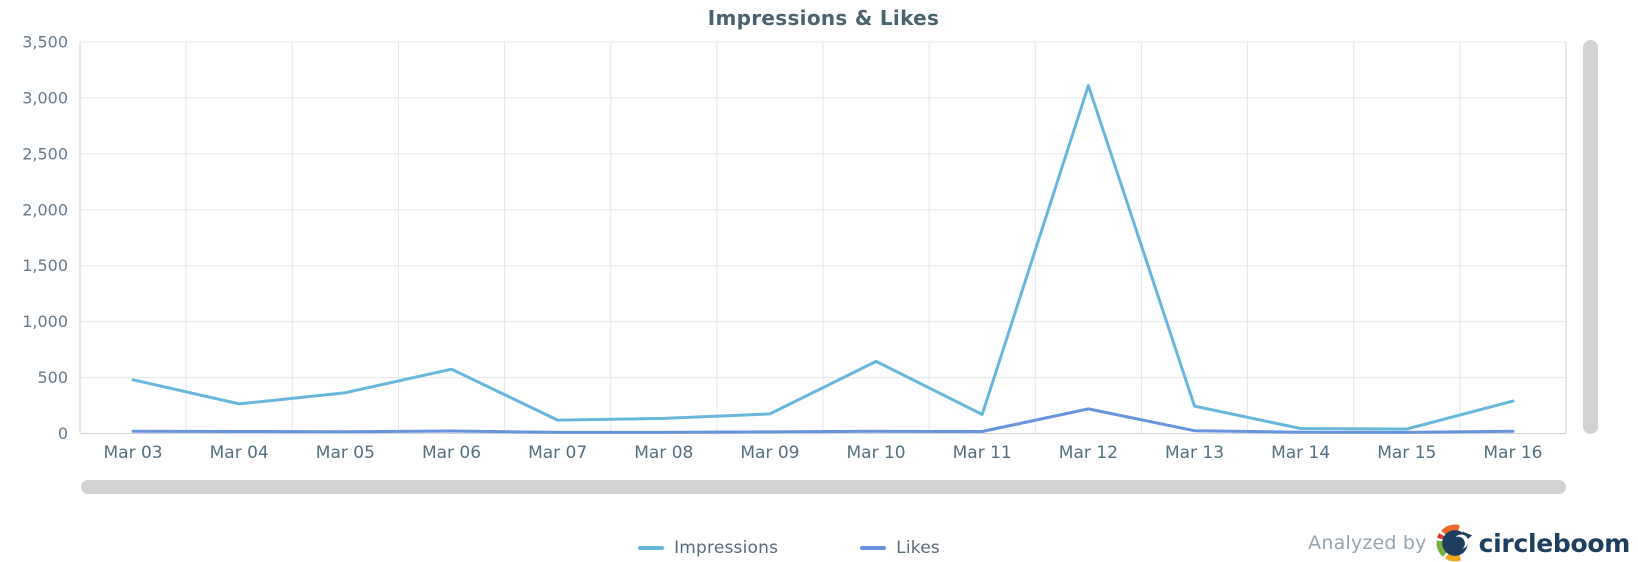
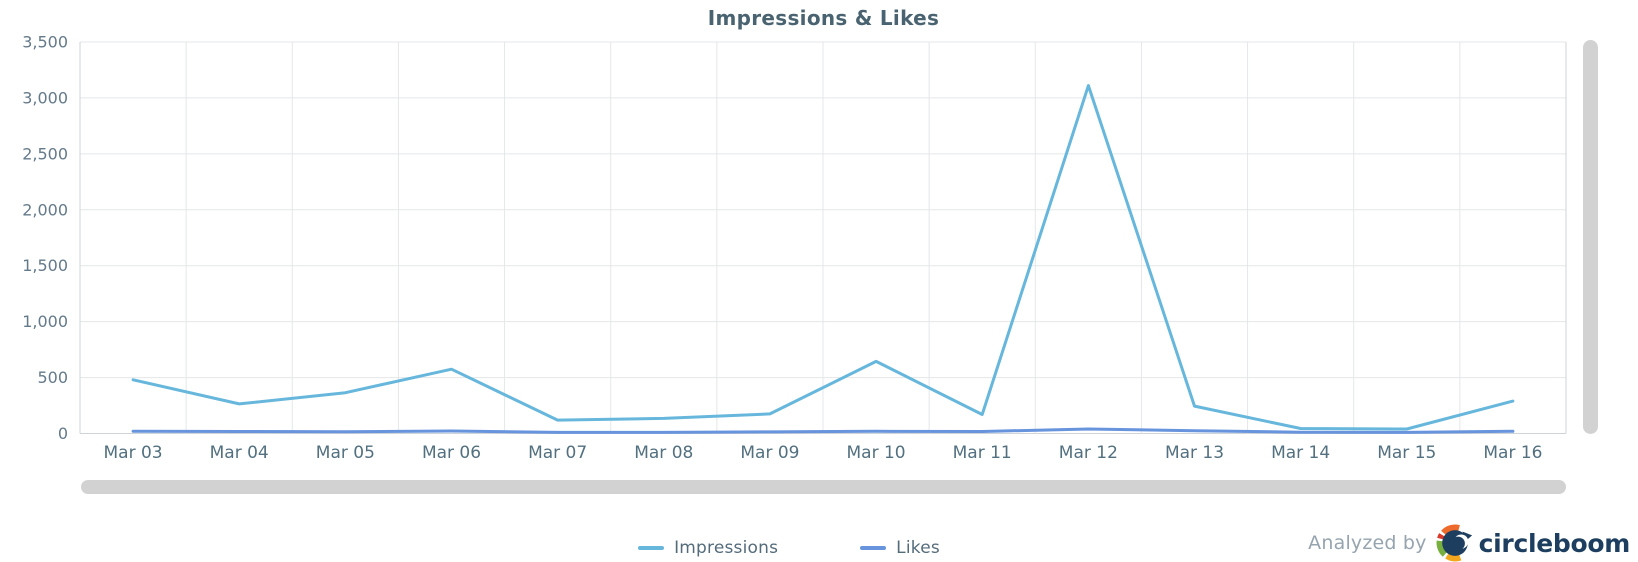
Likes/Mar 12: 220 -> 40
